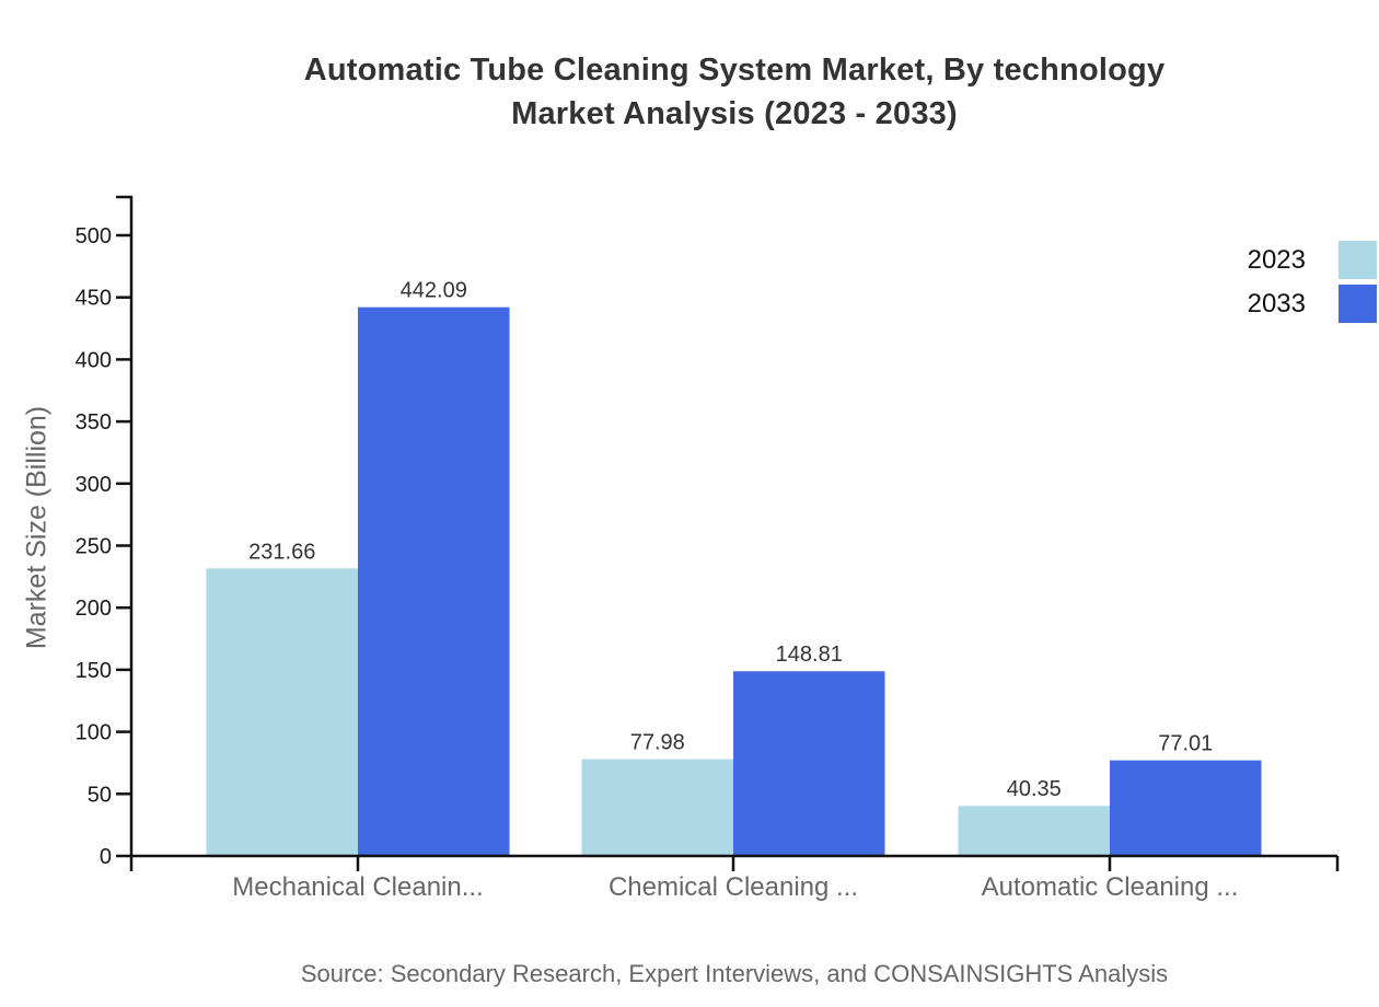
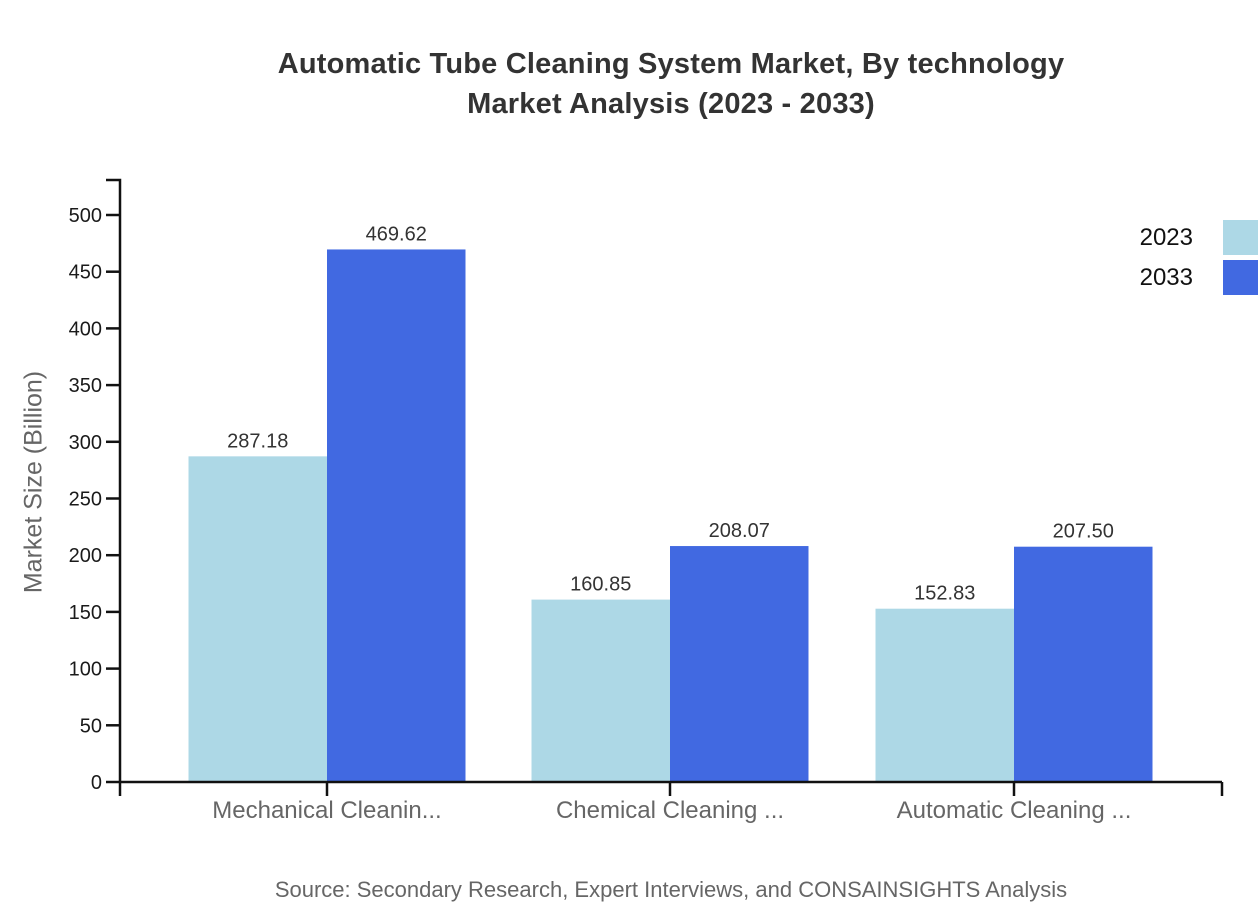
2023/Mechanical Cleanin...: 231.66 -> 287.18
2033/Mechanical Cleanin...: 442.09 -> 469.62
2023/Chemical Cleaning ...: 77.98 -> 160.85
2033/Chemical Cleaning ...: 148.81 -> 208.07
2023/Automatic Cleaning ...: 40.35 -> 152.83
2033/Automatic Cleaning ...: 77.01 -> 207.50
